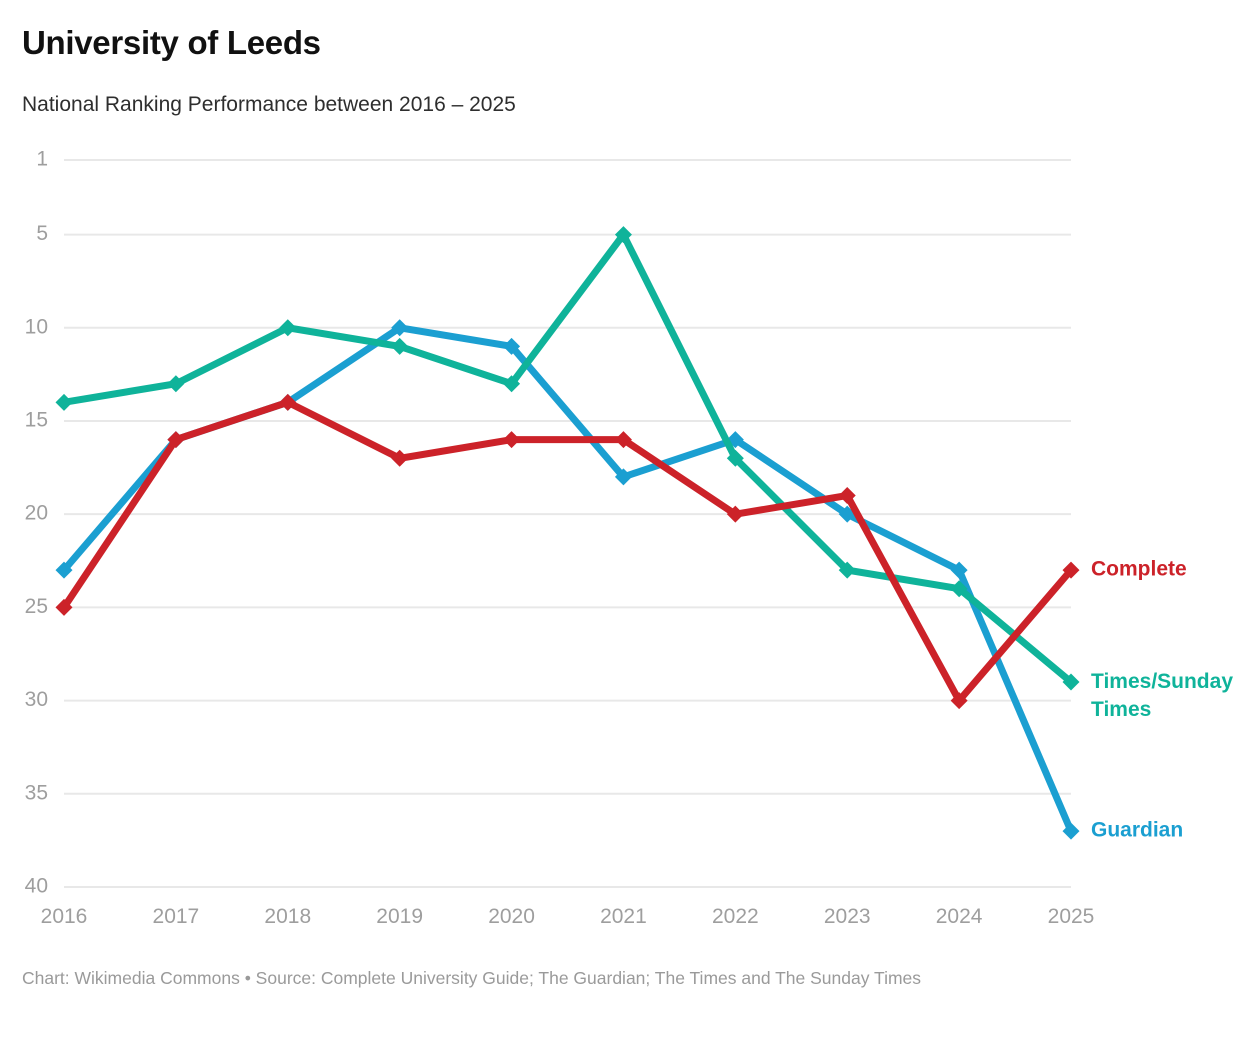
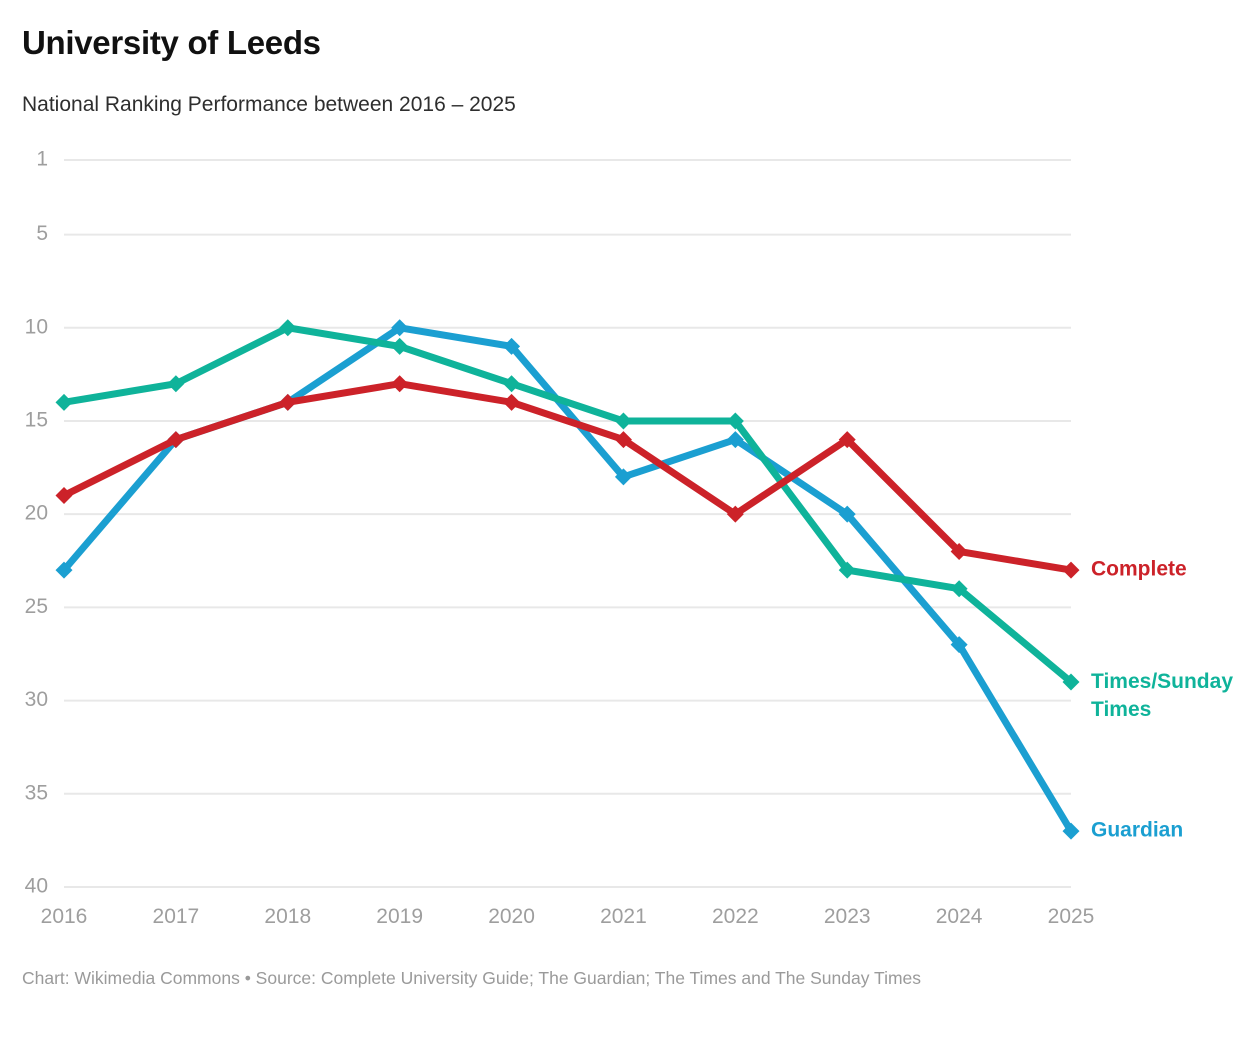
Complete/2016: 25 -> 19
Complete/2019: 17 -> 13
Complete/2020: 16 -> 14
Times/Sunday Times/2021: 5 -> 15
Times/Sunday Times/2022: 17 -> 15
Complete/2023: 19 -> 16
Complete/2024: 30 -> 22
Guardian/2024: 23 -> 27
